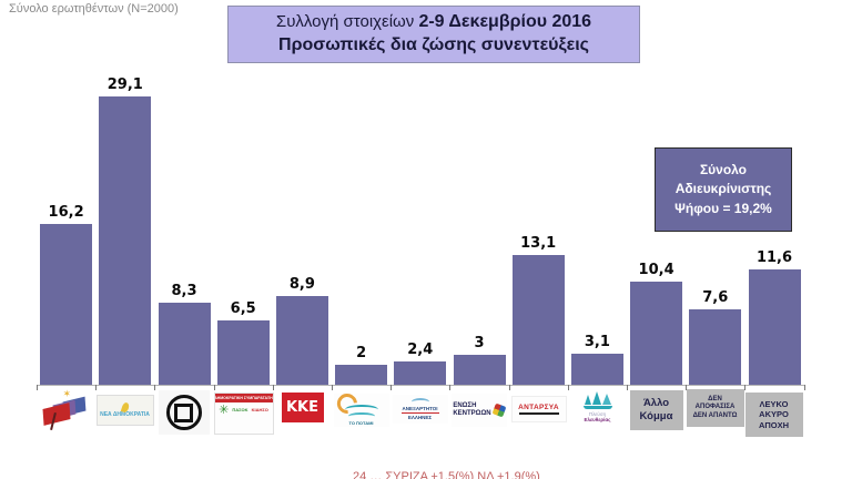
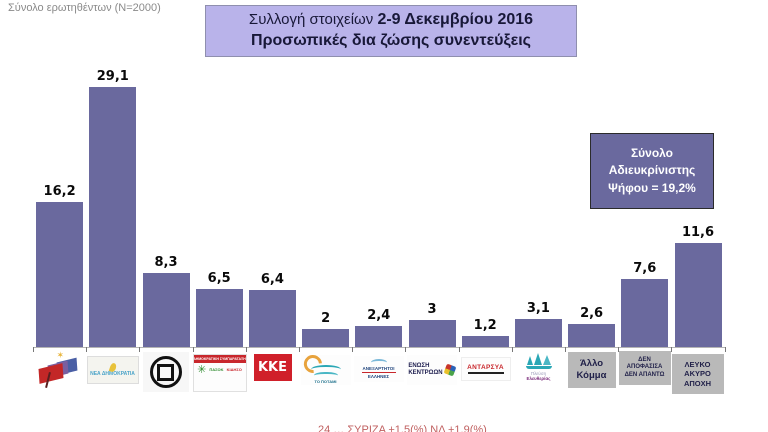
ΚΚΕ: 8,9 -> 6,4
ΑΝΤΑΡΣΥΑ: 13,1 -> 1,2
Άλλο Κόμμα: 10,4 -> 2,6
